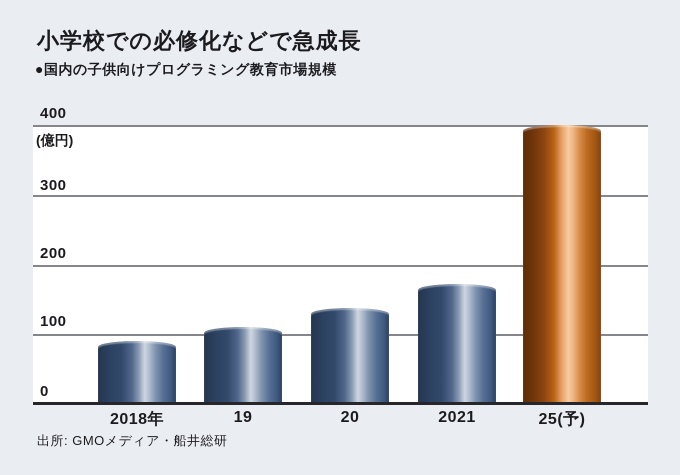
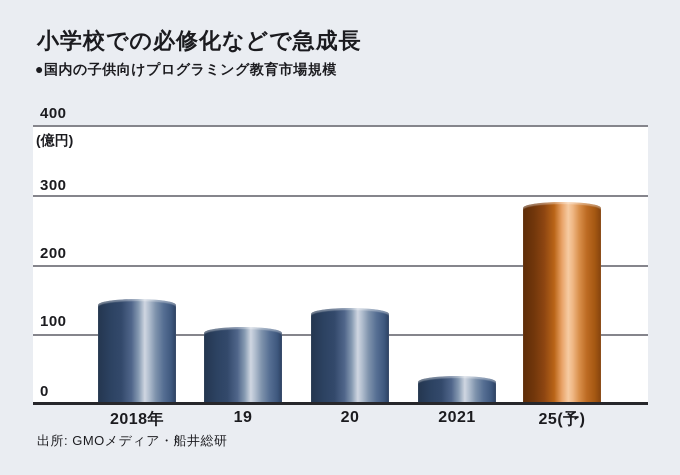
2018年: 90 -> 150
2021: 170 -> 40
25(予): 400 -> 290
